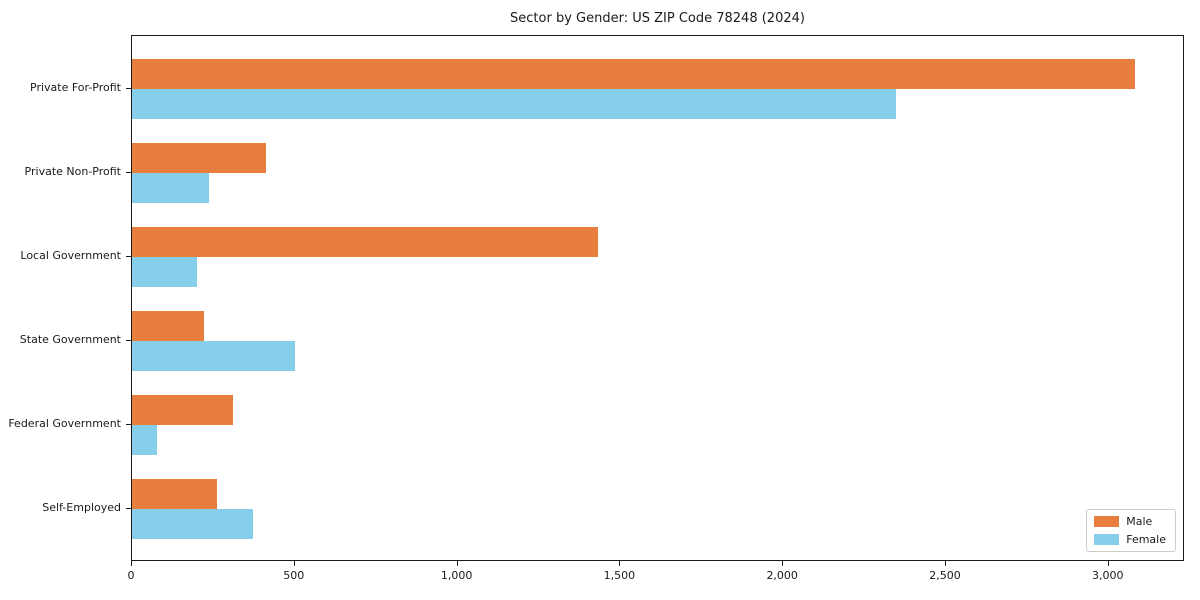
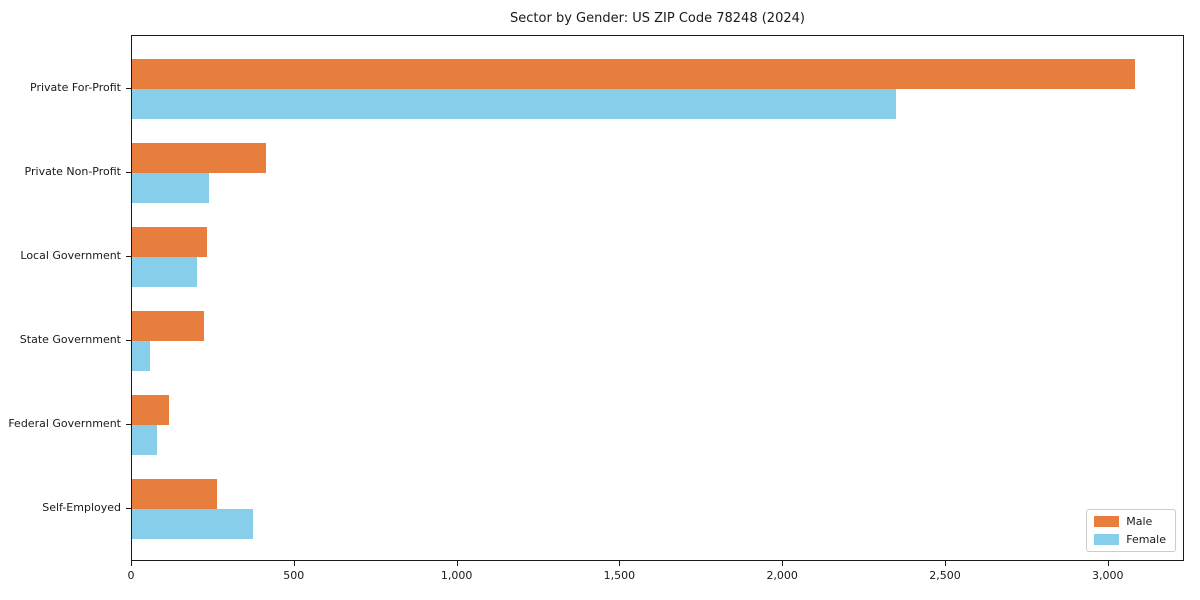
Male/Local Government: 1430 -> 230
Female/State Government: 500 -> 60
Male/Federal Government: 310 -> 120
